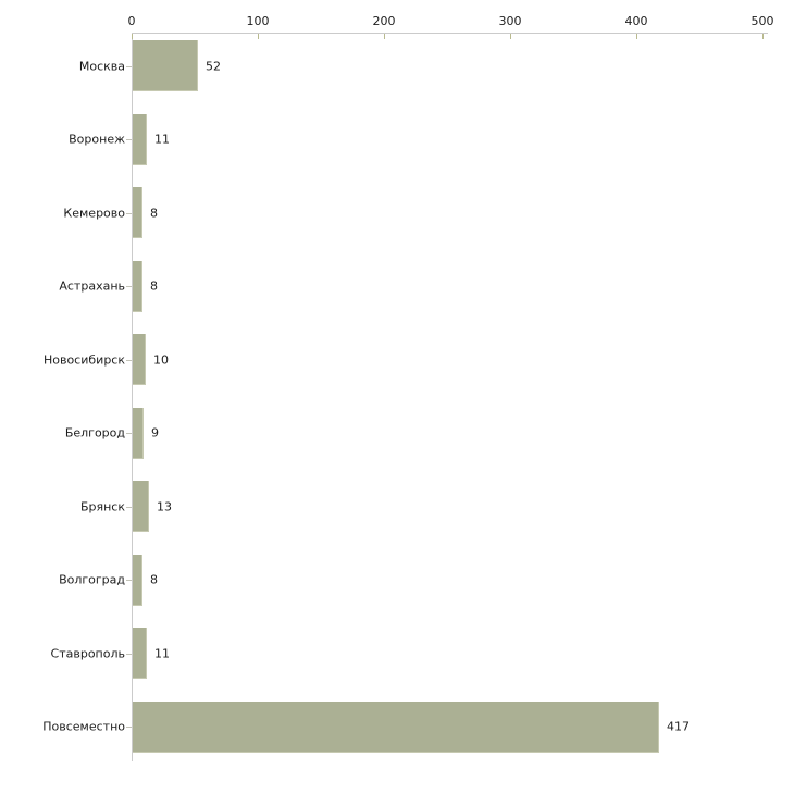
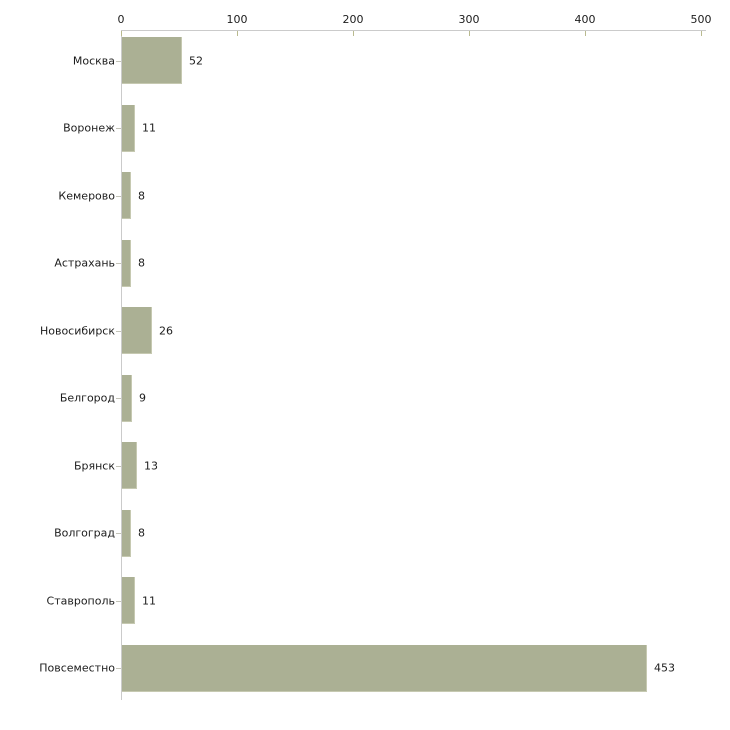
Новосибирск: 10 -> 26
Повсеместно: 417 -> 453
